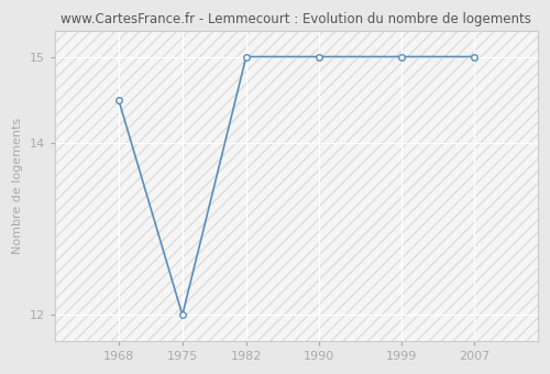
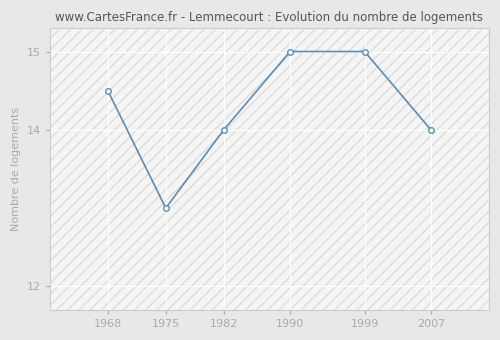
1975: 12.0 -> 13.0
1982: 15.0 -> 14.0
2007: 15.0 -> 14.0
